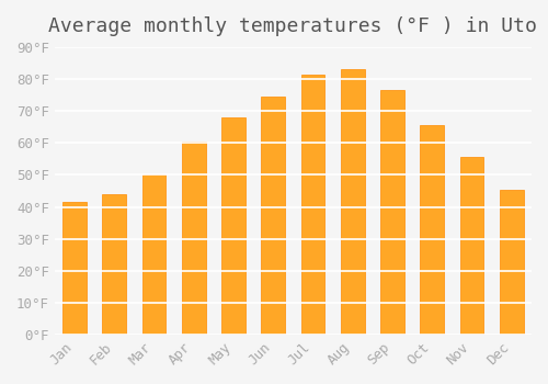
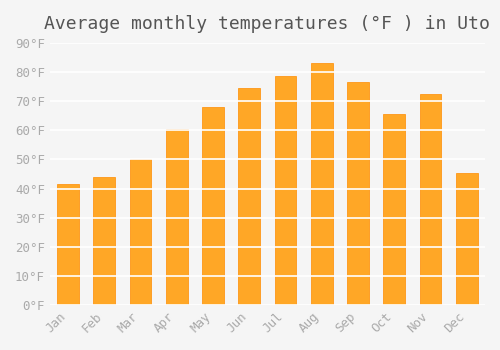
Jul: 81.5°F -> 78.5°F
Nov: 55.5°F -> 72.5°F
